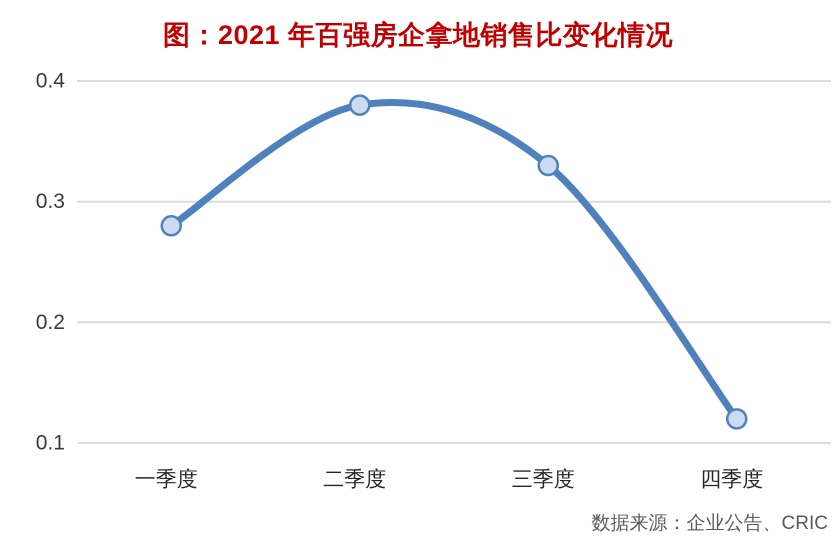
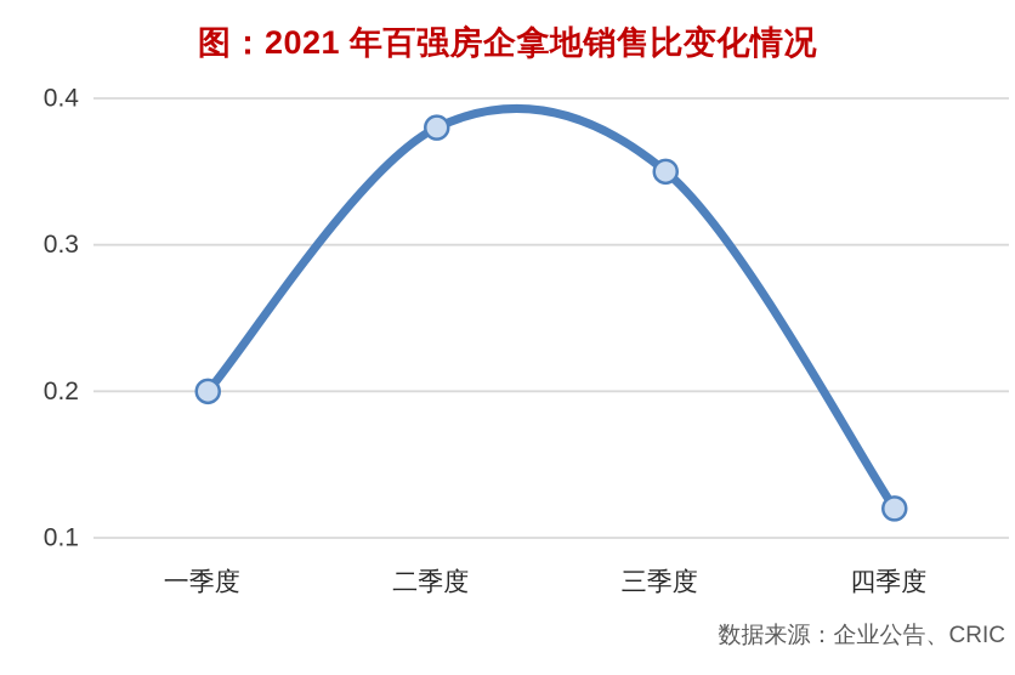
一季度: 0.28 -> 0.20
三季度: 0.33 -> 0.35
